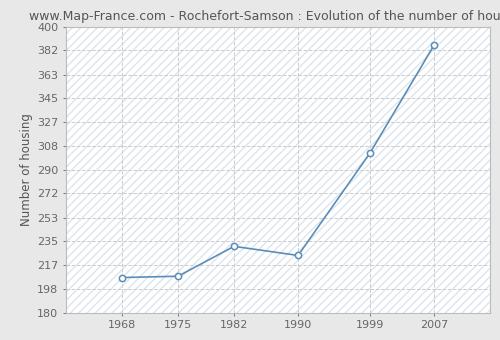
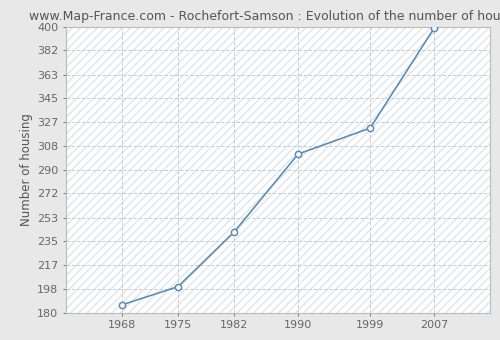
1968: 207 -> 186
1975: 208 -> 200
1982: 231 -> 242
1990: 224 -> 302
1999: 303 -> 322
2007: 386 -> 399
